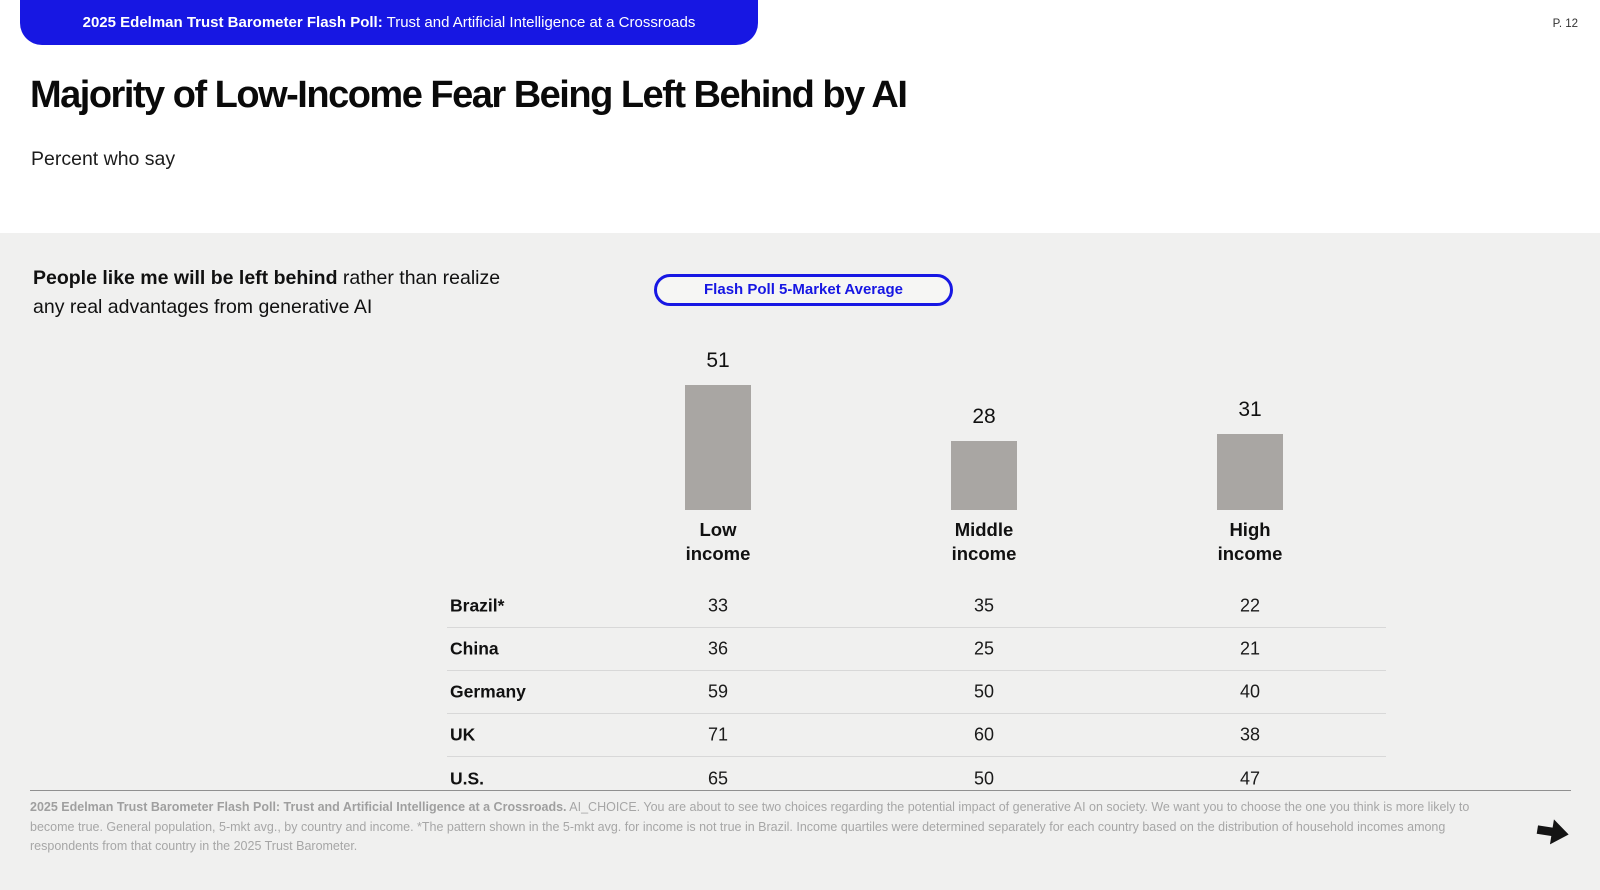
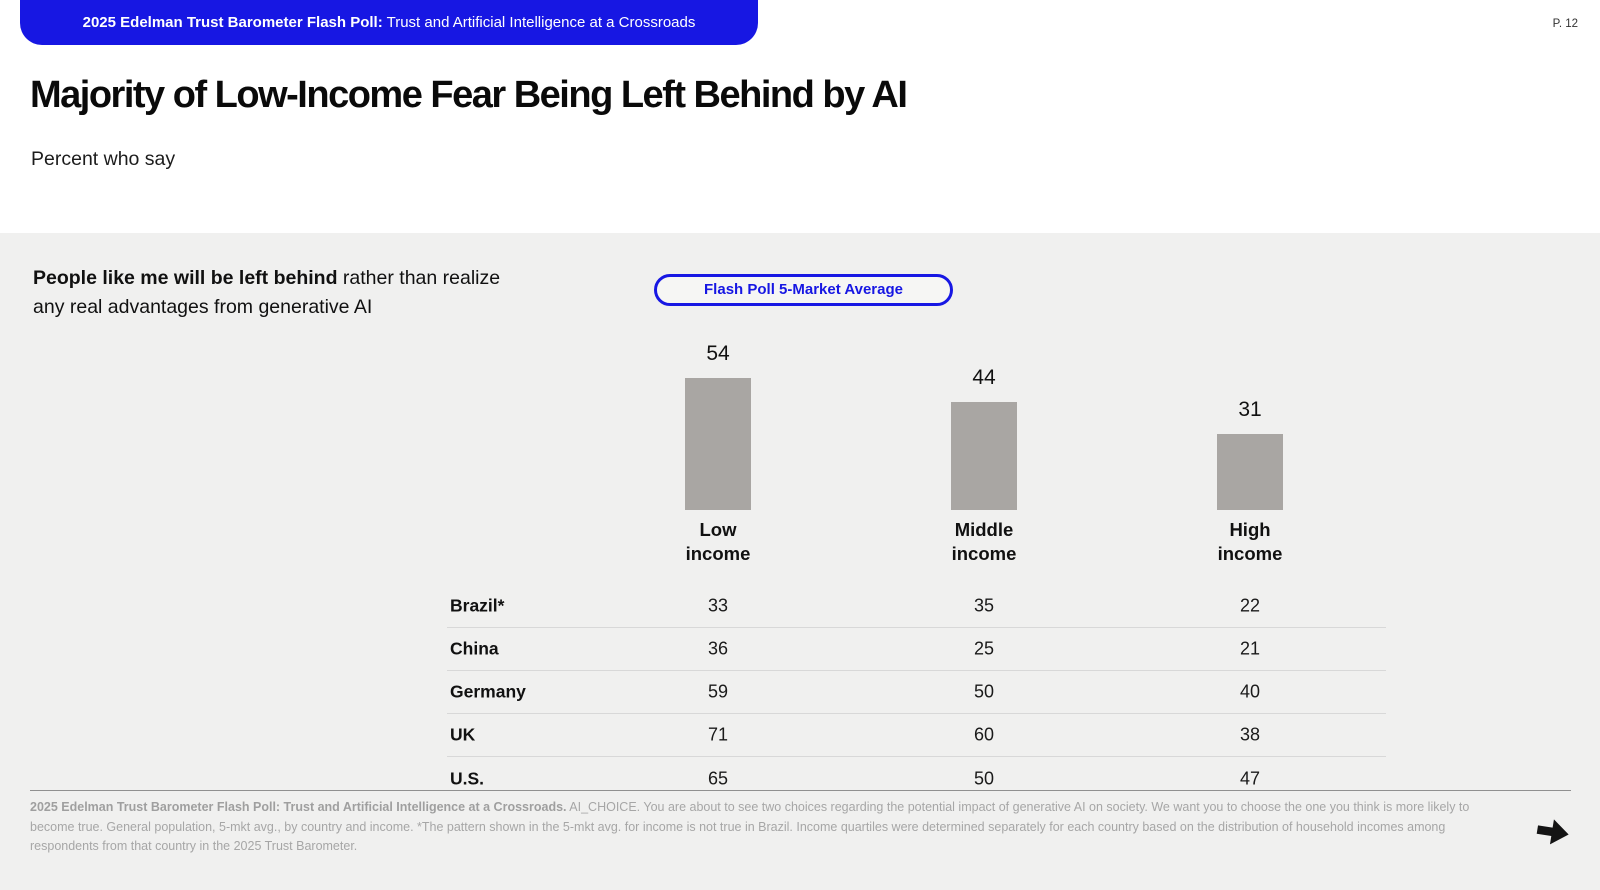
Low income: 51 -> 54
Middle income: 28 -> 44
